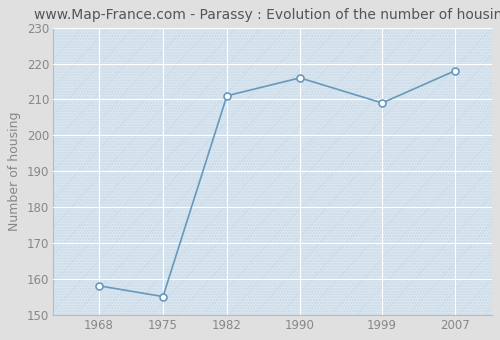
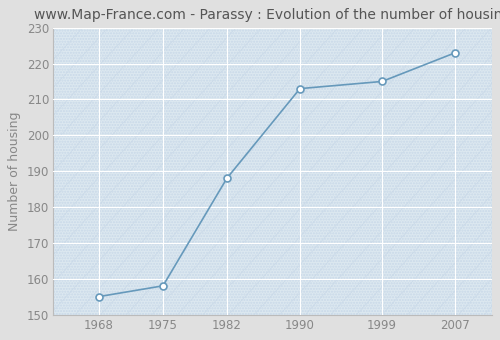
1968: 158 -> 155
1975: 155 -> 158
1982: 211 -> 188
1990: 216 -> 213
1999: 209 -> 215
2007: 218 -> 223
